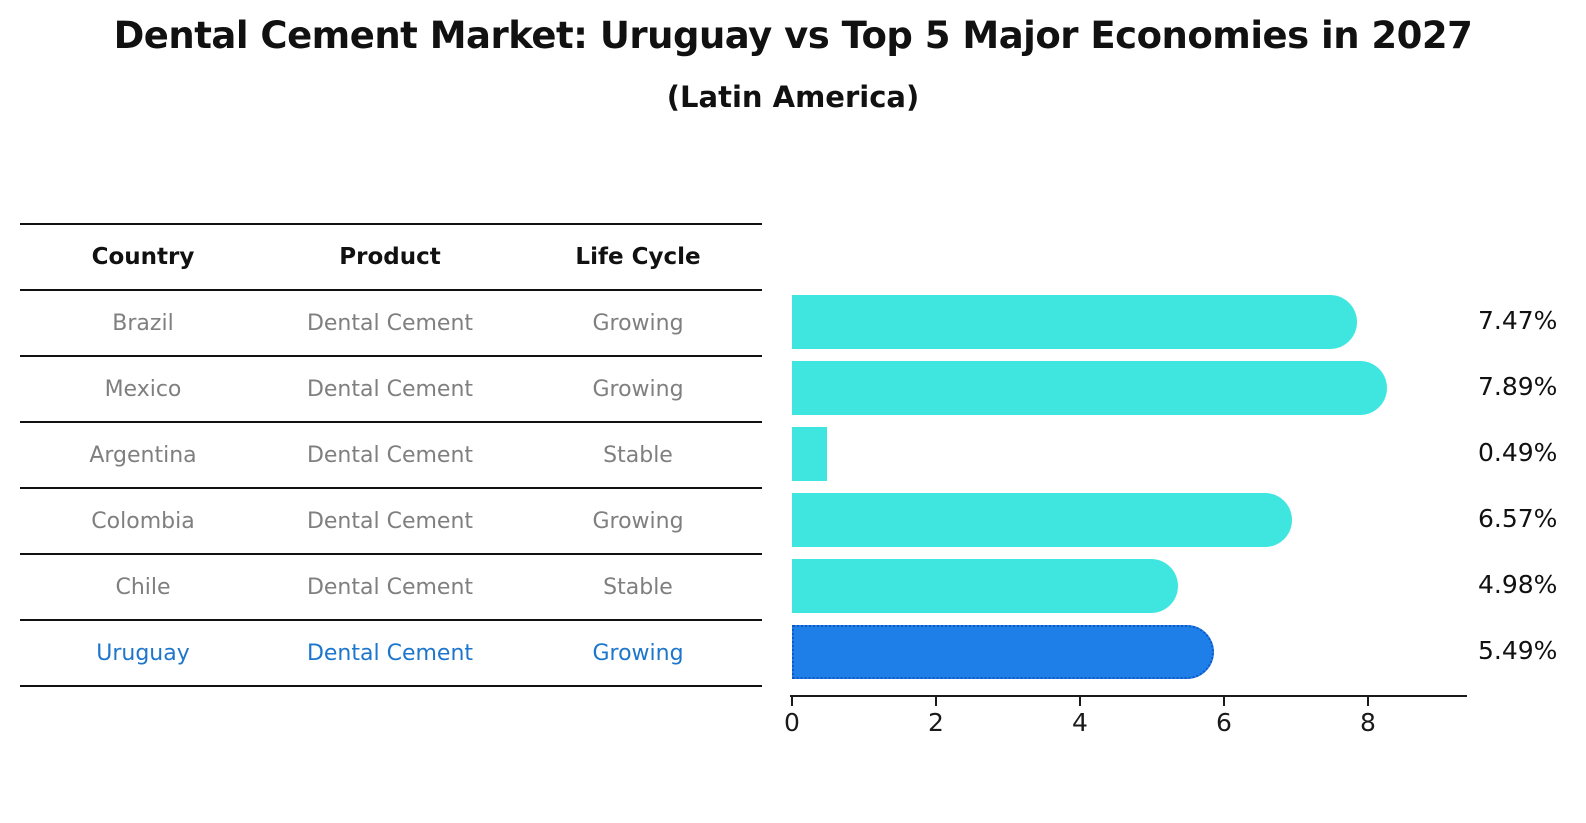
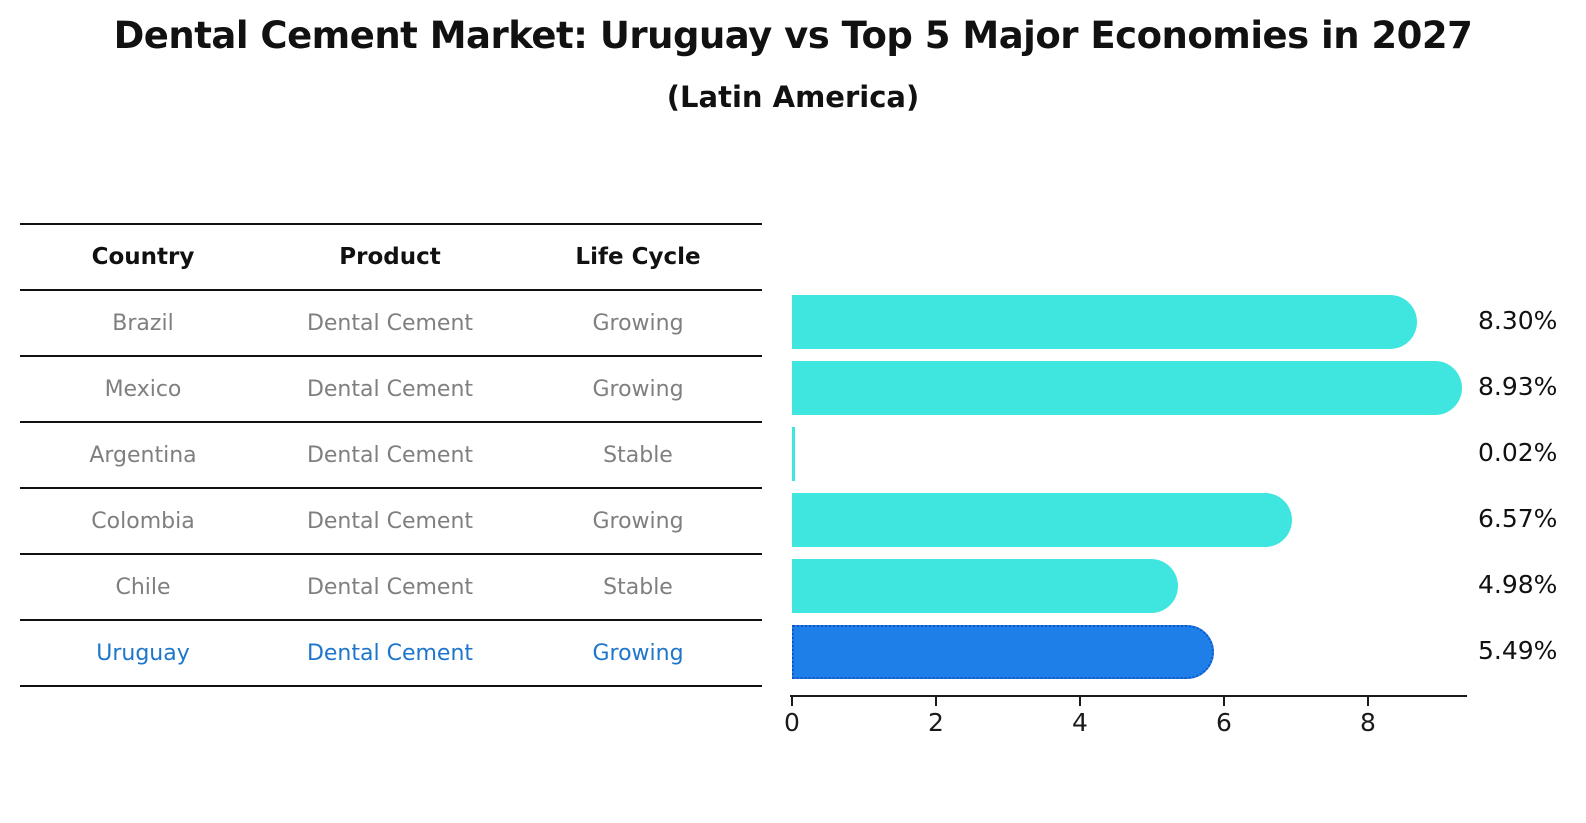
Brazil: 7.47% -> 8.30%
Mexico: 7.89% -> 8.93%
Argentina: 0.49% -> 0.02%
